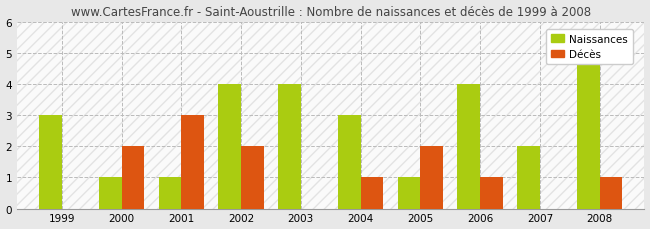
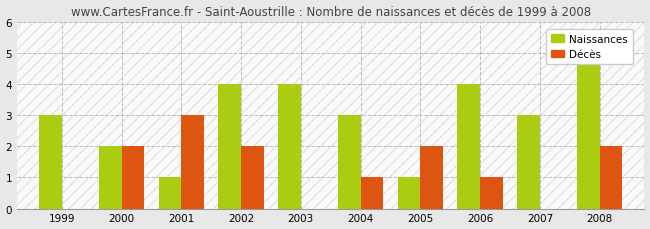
Naissances/2000: 1 -> 2
Naissances/2007: 2 -> 3
Décès/2008: 1 -> 2
